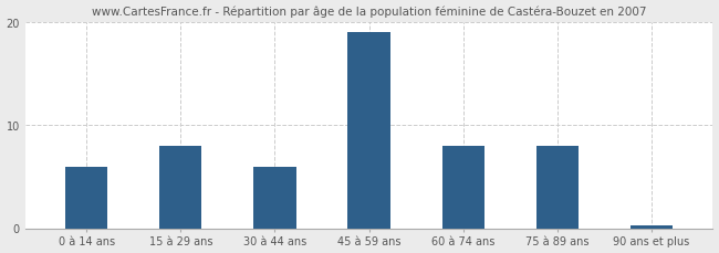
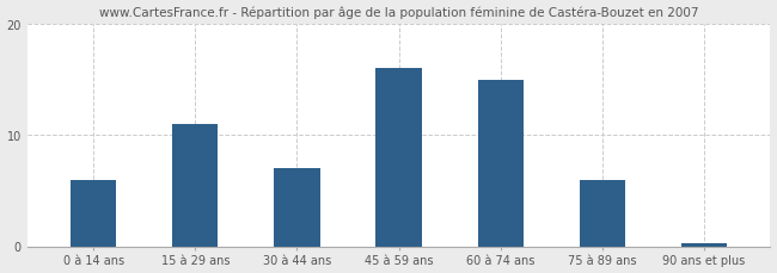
15 à 29 ans: 8.0 -> 11.0
30 à 44 ans: 6.0 -> 7.0
45 à 59 ans: 19.0 -> 16.0
60 à 74 ans: 8.0 -> 15.0
75 à 89 ans: 8.0 -> 6.0
